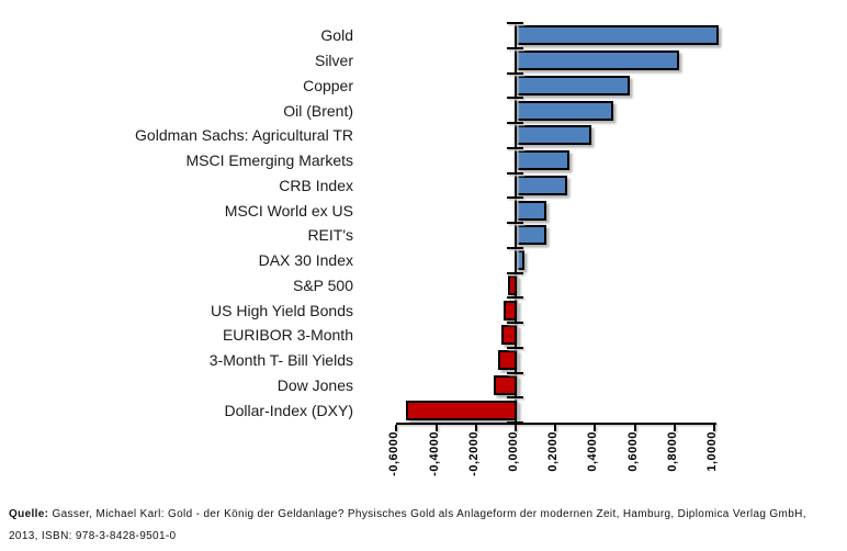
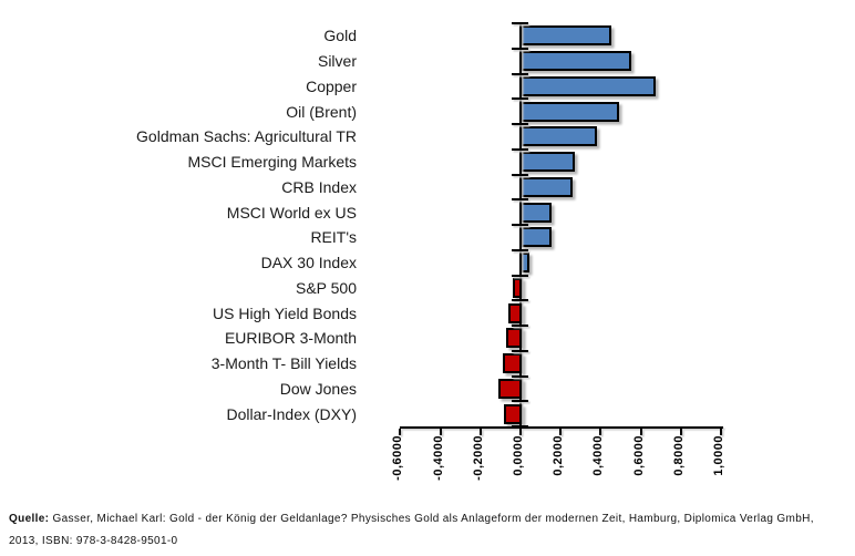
Gold: 1,00 -> 0,43
Silver: 0,80 -> 0,53
Copper: 0,55 -> 0,65
Dollar-Index (DXY): -0,54 -> -0,07
